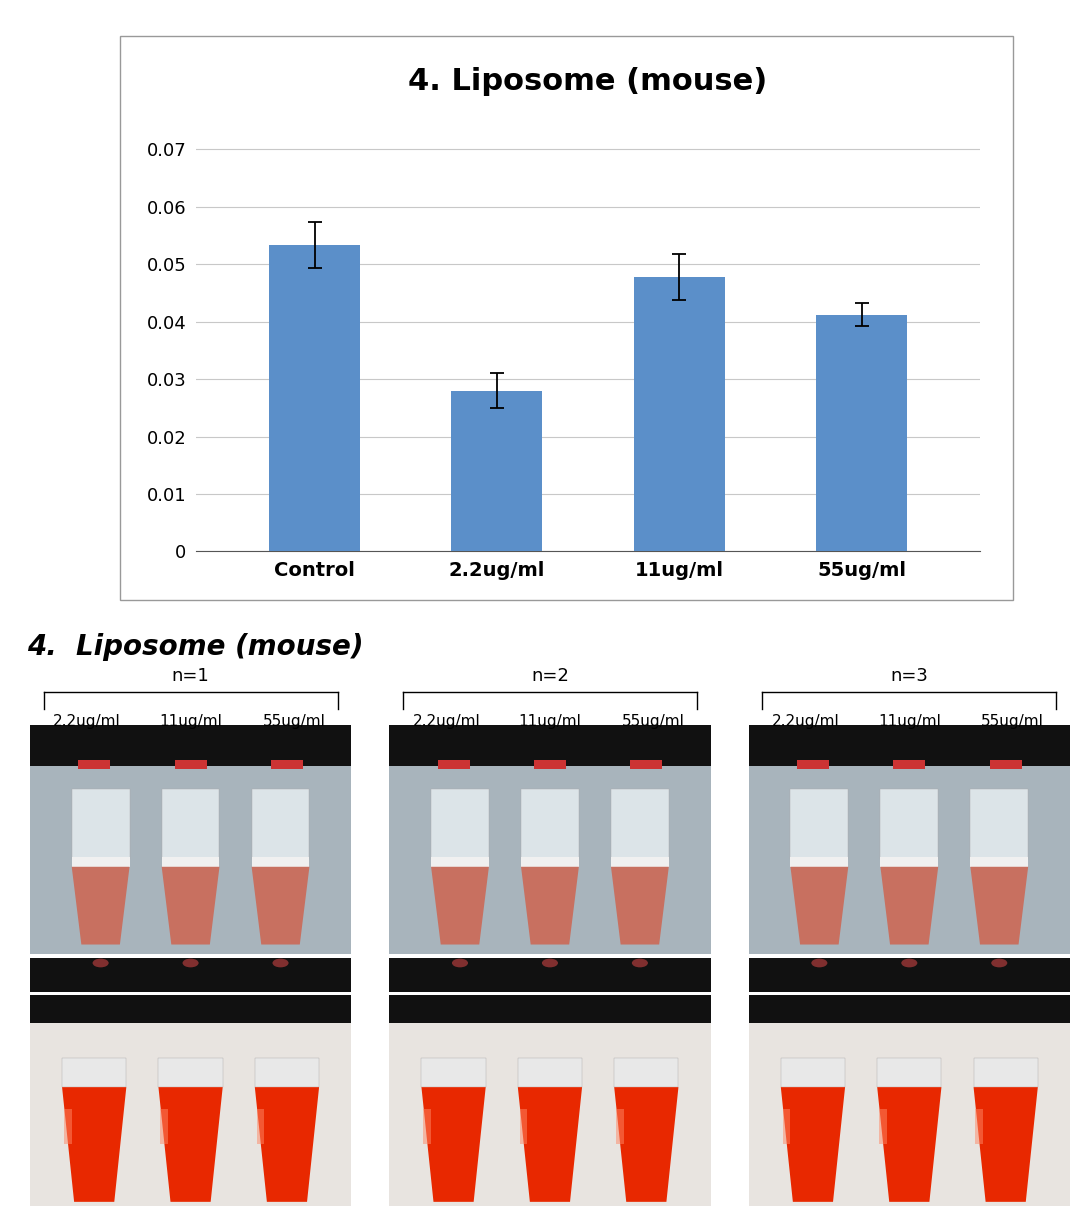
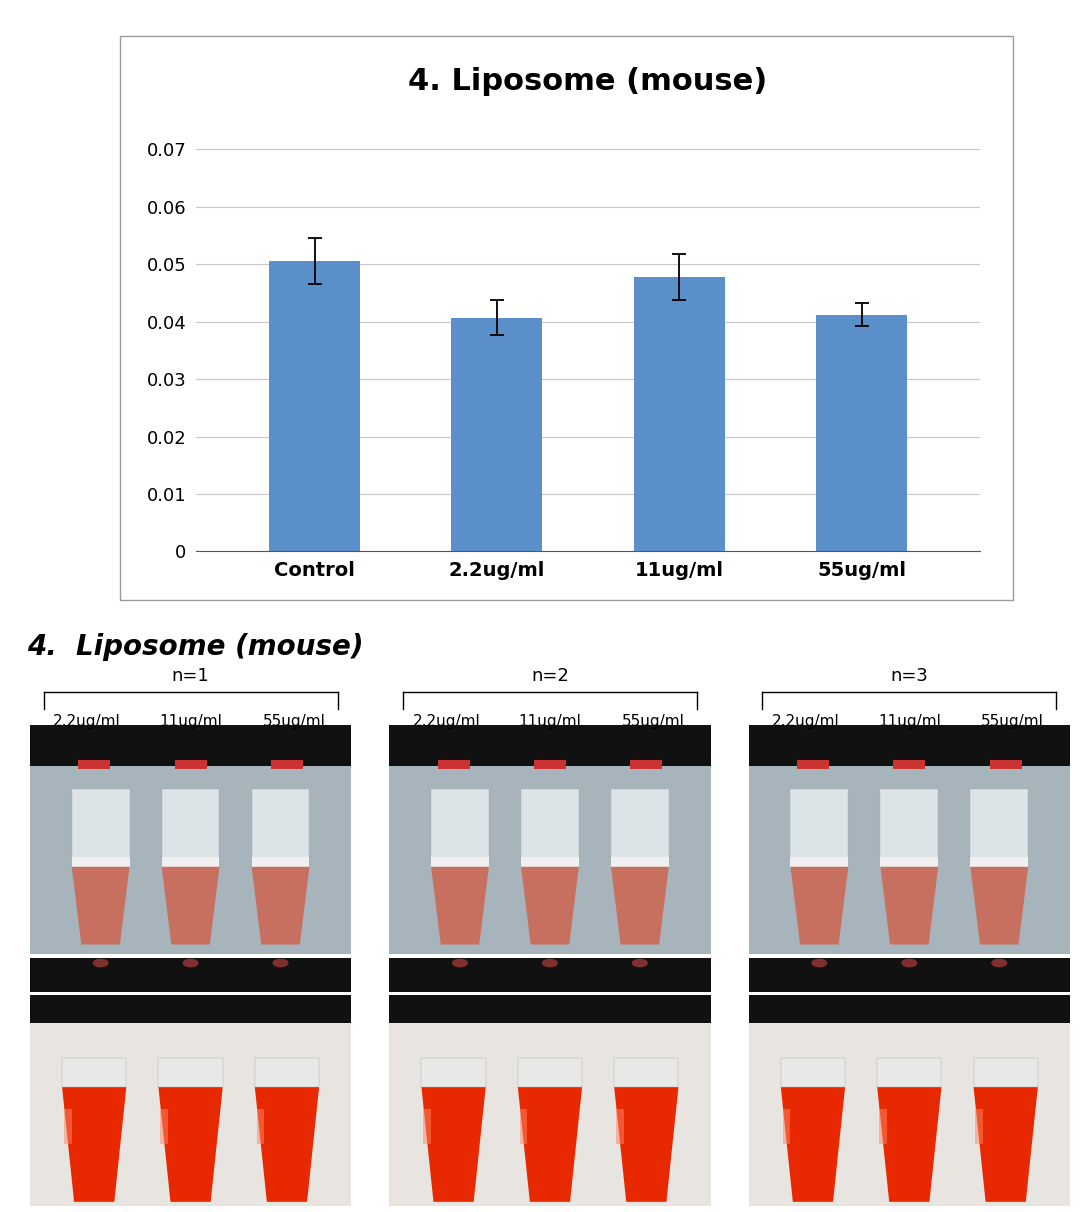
Control: 0.0534 -> 0.0505
2.2ug/ml: 0.0280 -> 0.0407
